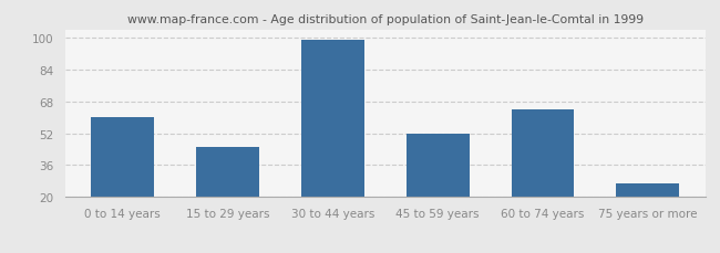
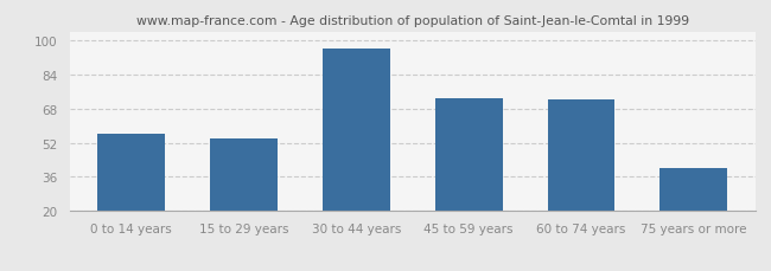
0 to 14 years: 60 -> 56
15 to 29 years: 45 -> 54
30 to 44 years: 99 -> 96
45 to 59 years: 52 -> 73
60 to 74 years: 64 -> 72
75 years or more: 27 -> 40
